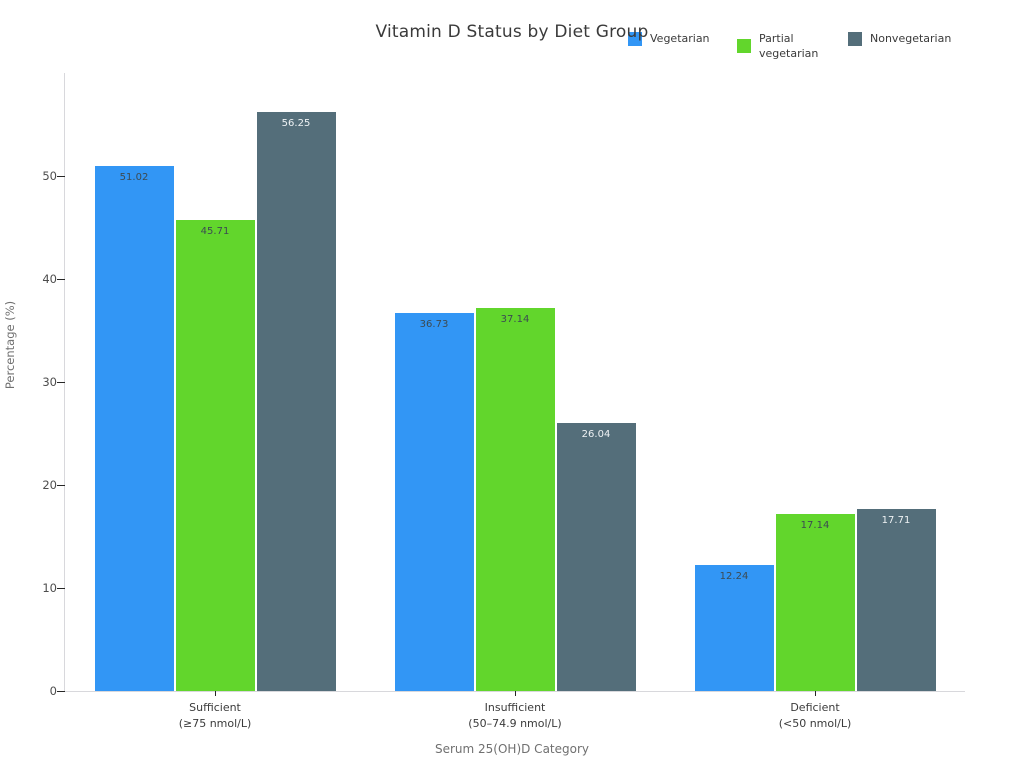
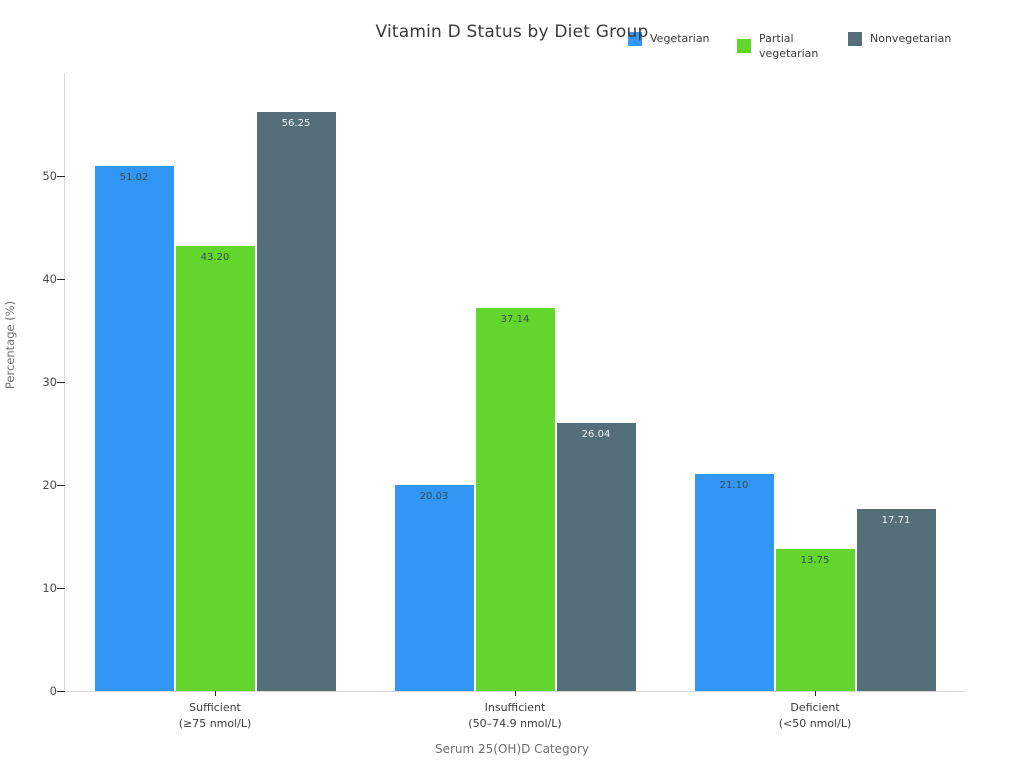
Partial vegetarian/Sufficient (≥75 nmol/L): 45.71 -> 43.20
Vegetarian/Insufficient (50–74.9 nmol/L): 36.73 -> 20.03
Vegetarian/Deficient (<50 nmol/L): 12.24 -> 21.10
Partial vegetarian/Deficient (<50 nmol/L): 17.14 -> 13.75
